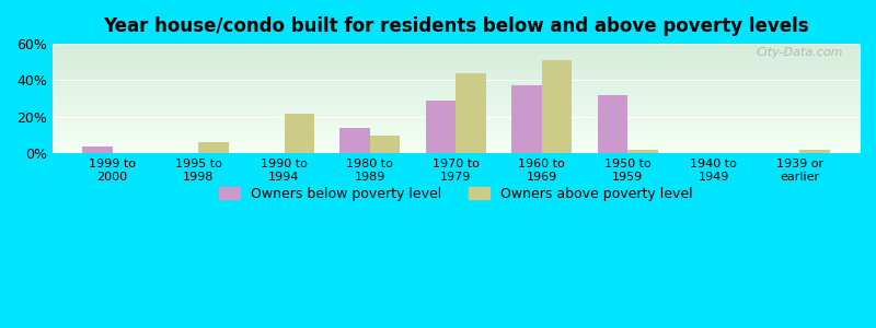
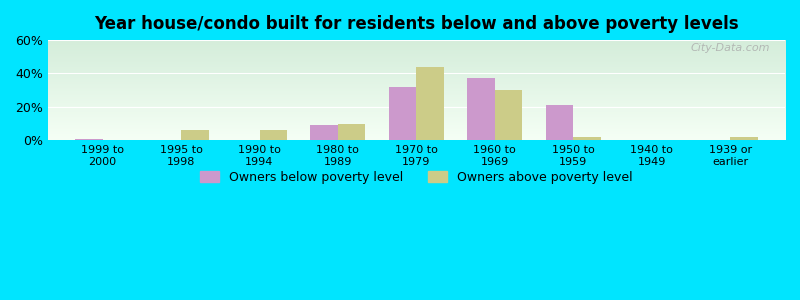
Owners below poverty level/1999 to 2000: 4% -> 0%
Owners above poverty level/1990 to 1994: 22% -> 6%
Owners below poverty level/1980 to 1989: 14% -> 9%
Owners below poverty level/1970 to 1979: 29% -> 32%
Owners above poverty level/1960 to 1969: 51% -> 30%
Owners below poverty level/1950 to 1959: 32% -> 21%
